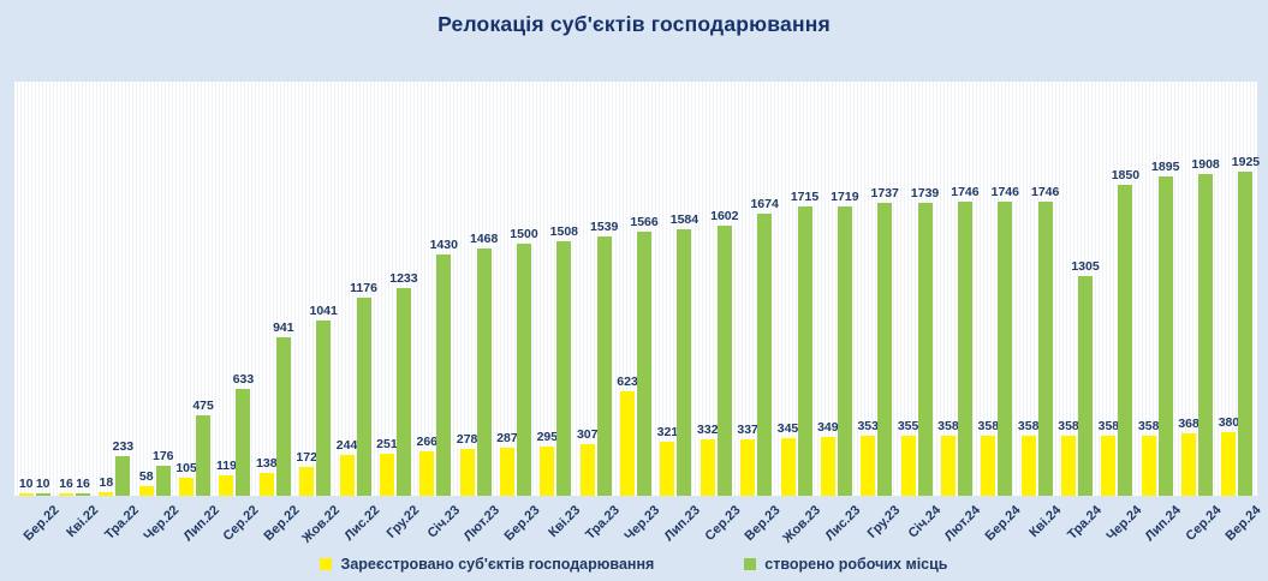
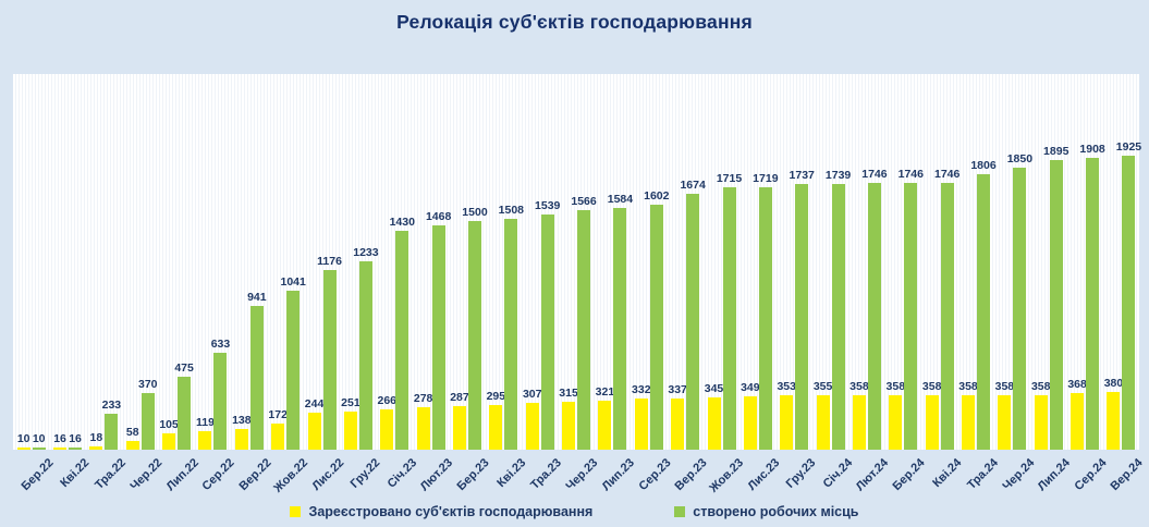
створено робочих місць/Чер.22: 176 -> 370
Зареєстровано суб'єктів господарювання/Чер.23: 623 -> 315
створено робочих місць/Тра.24: 1305 -> 1806
